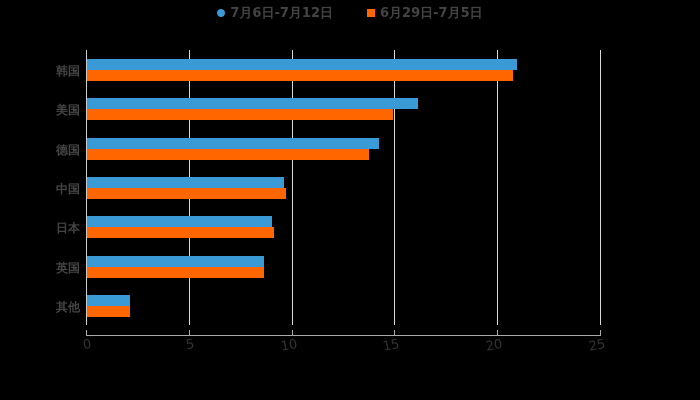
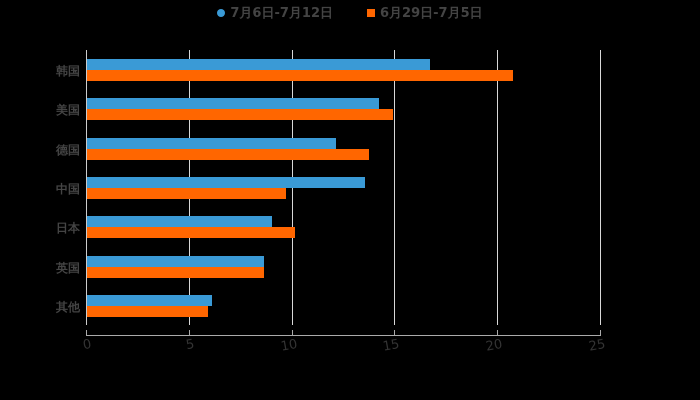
7月6日-7月12日/韩国: 20.9 -> 16.7
7月6日-7月12日/美国: 16.1 -> 14.2
7月6日-7月12日/德国: 14.2 -> 12.1
7月6日-7月12日/中国: 9.6 -> 13.5
6月29日-7月5日/日本: 9.1 -> 10.1
7月6日-7月12日/其他: 2.1 -> 6.1
6月29日-7月5日/其他: 2.1 -> 5.9
